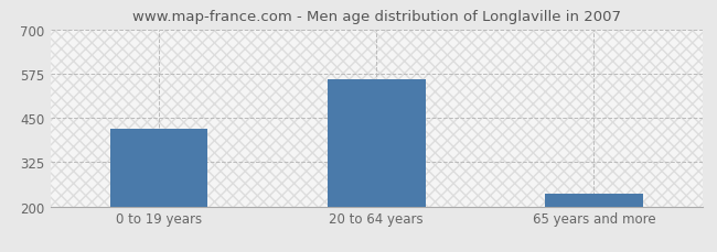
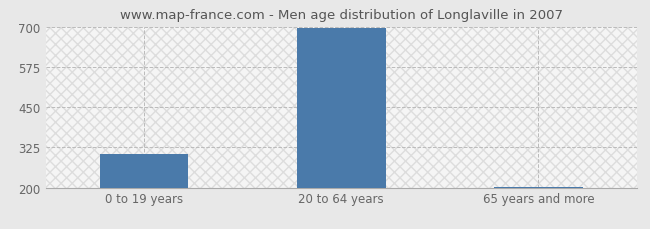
0 to 19 years: 420 -> 305
20 to 64 years: 560 -> 695
65 years and more: 235 -> 202
